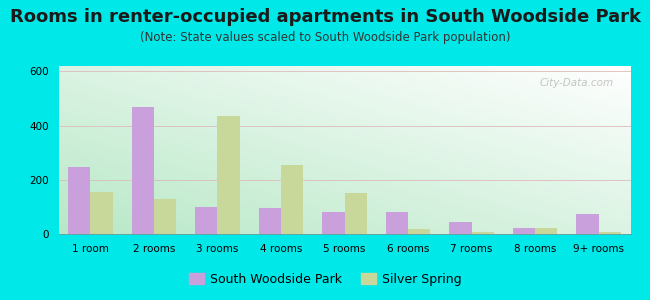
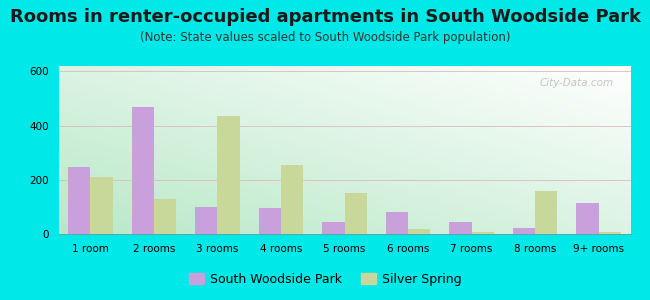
Silver Spring/1 room: 155 -> 210
South Woodside Park/5 rooms: 80 -> 45
Silver Spring/8 rooms: 22 -> 160
South Woodside Park/9+ rooms: 75 -> 115
